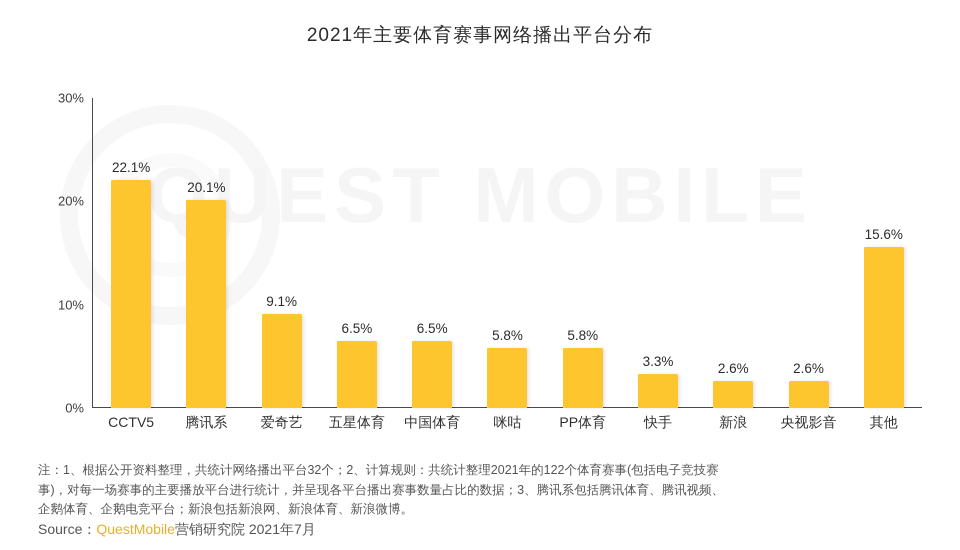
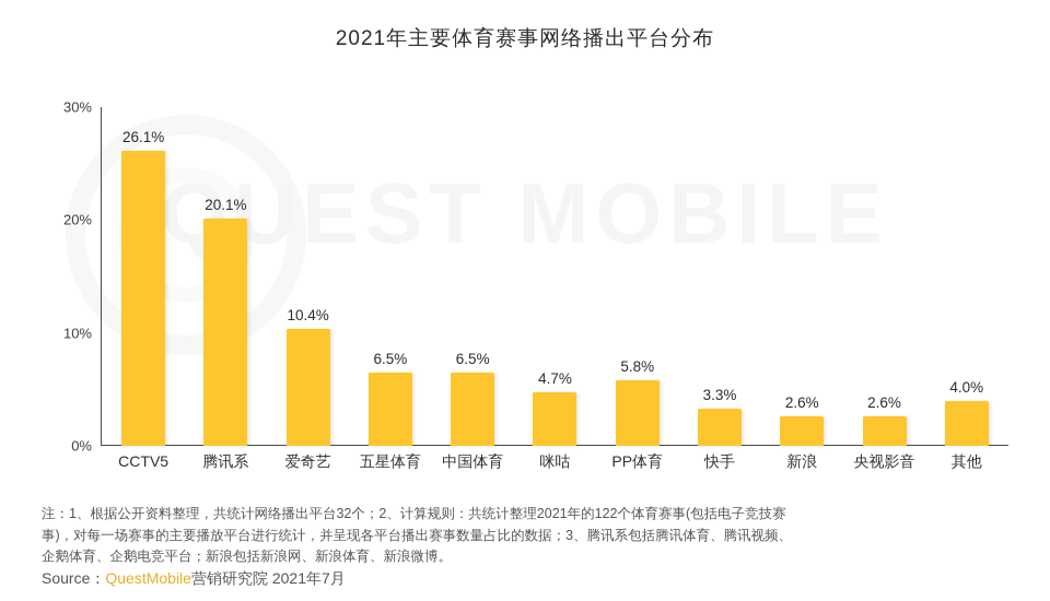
CCTV5: 22.1% -> 26.1%
爱奇艺: 9.1% -> 10.4%
咪咕: 5.8% -> 4.7%
其他: 15.6% -> 4.0%
